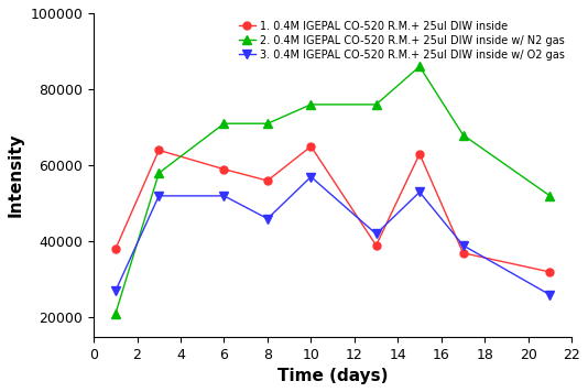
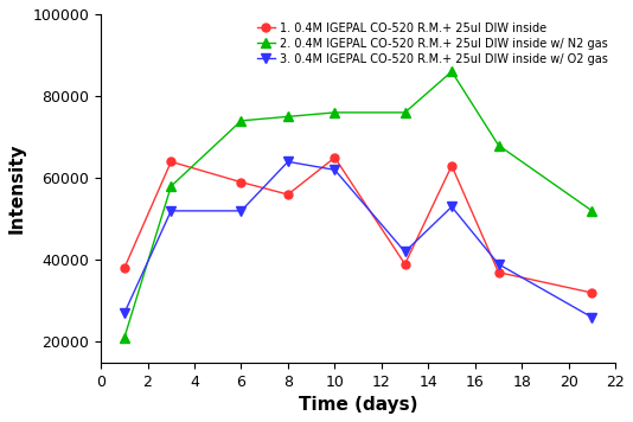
2. 0.4M IGEPAL CO-520 R.M.+ 25ul DIW inside w/ N2 gas/6: 71000 -> 74000
2. 0.4M IGEPAL CO-520 R.M.+ 25ul DIW inside w/ N2 gas/8: 71000 -> 75000
3. 0.4M IGEPAL CO-520 R.M.+ 25ul DIW inside w/ O2 gas/8: 46000 -> 64000
3. 0.4M IGEPAL CO-520 R.M.+ 25ul DIW inside w/ O2 gas/10: 57000 -> 62000
